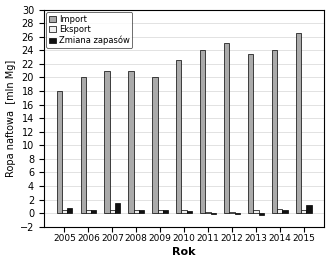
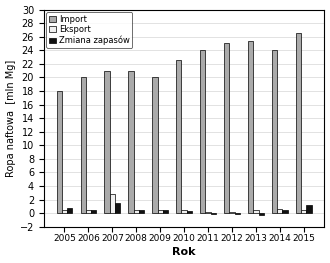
Eksport/2007: 0.4 -> 2.8
Import/2013: 23.5 -> 25.4
